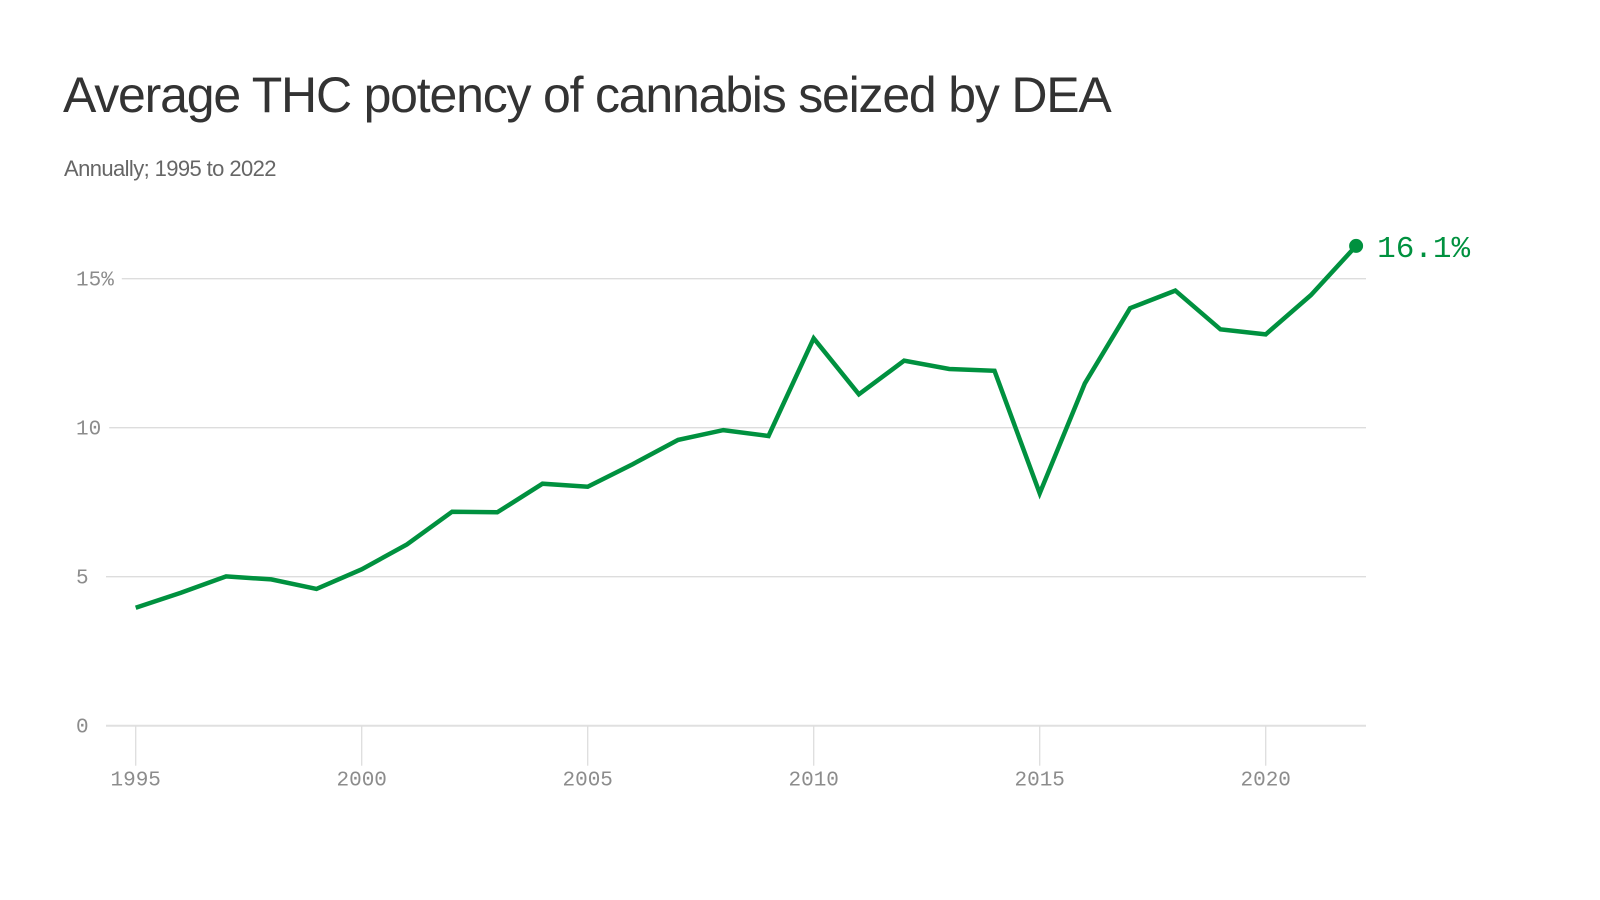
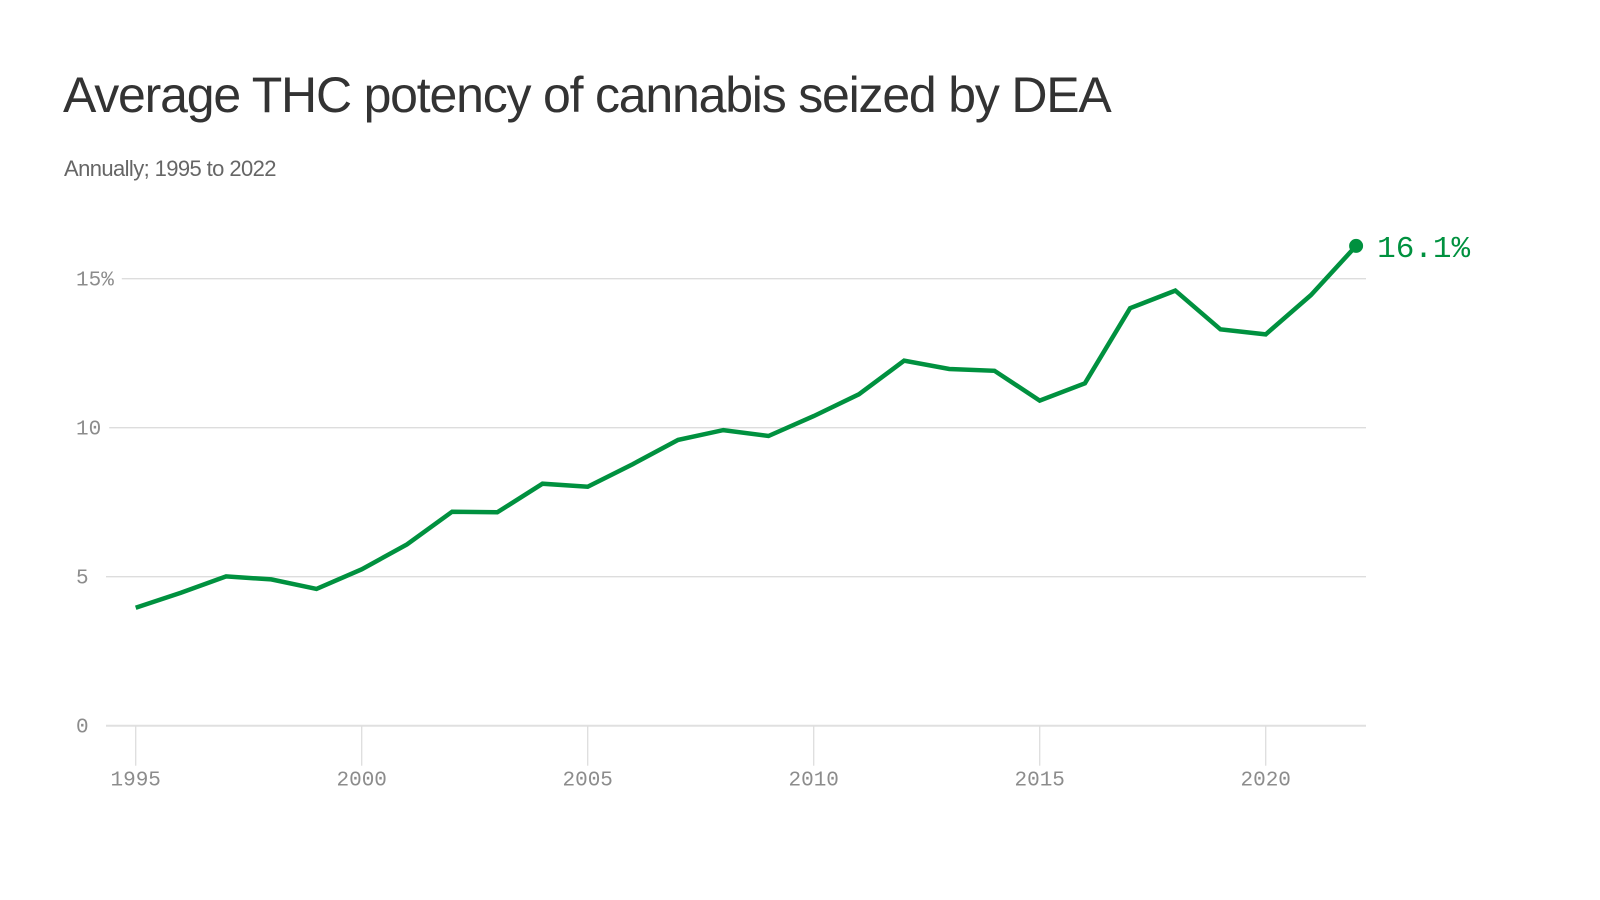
2010: 13.0% -> 10.4%
2015: 7.8% -> 10.9%
